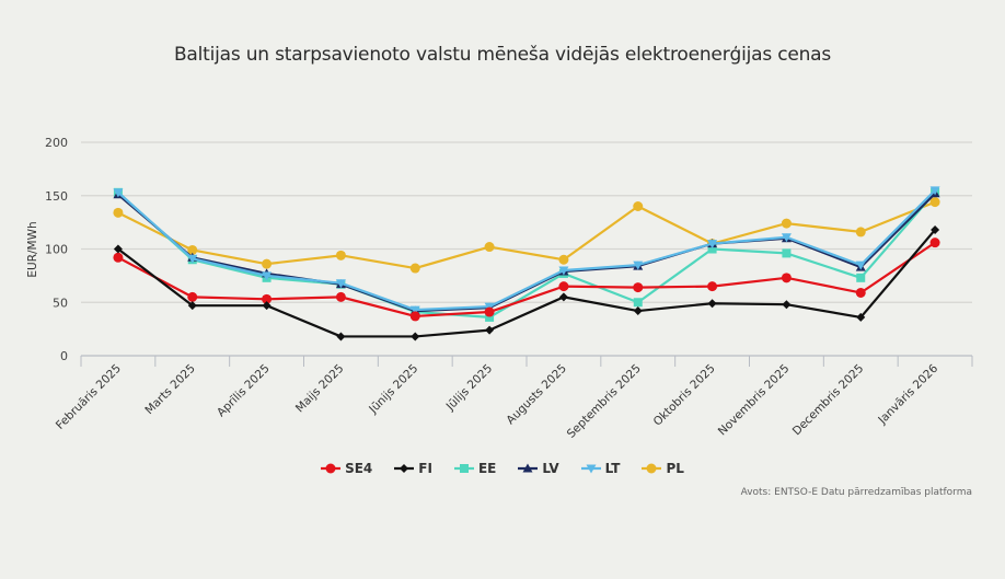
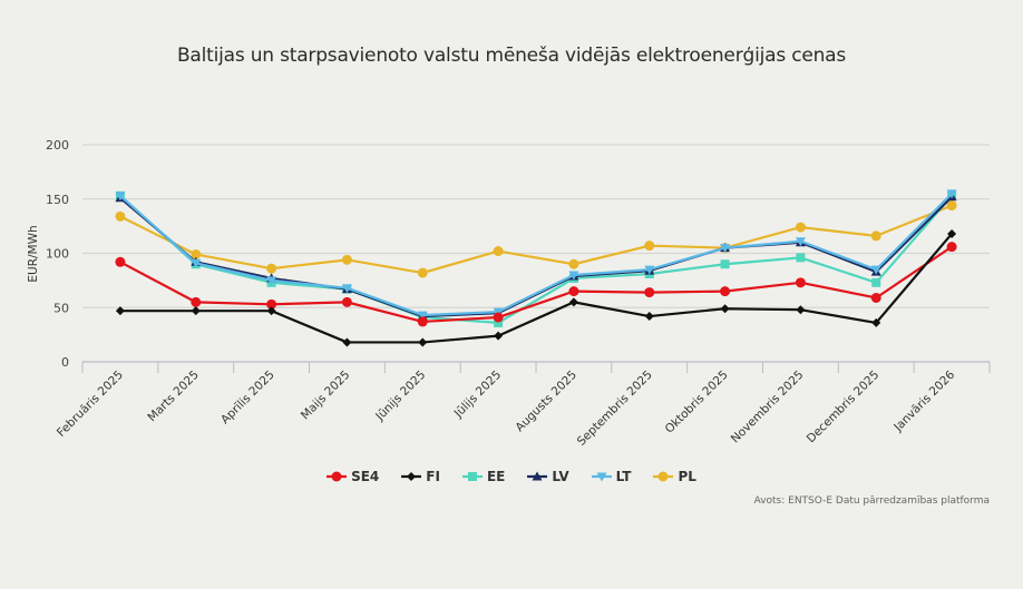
FI/Februāris 2025: 100 -> 50
EE/Septembris 2025: 50 -> 80
PL/Septembris 2025: 140 -> 110
EE/Oktobris 2025: 100 -> 90
